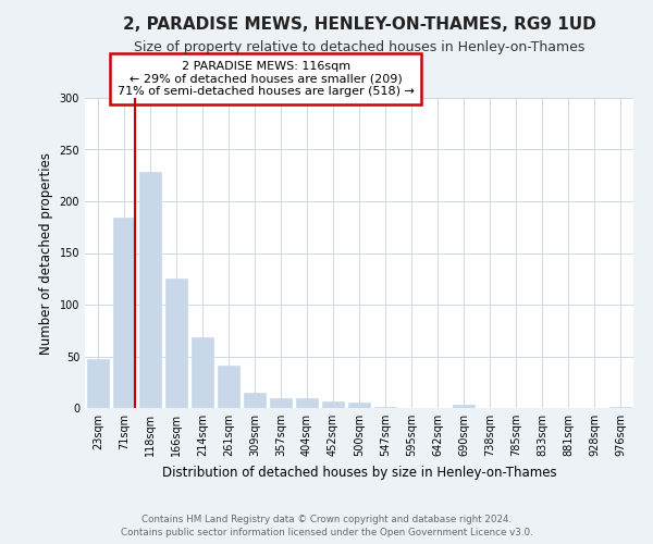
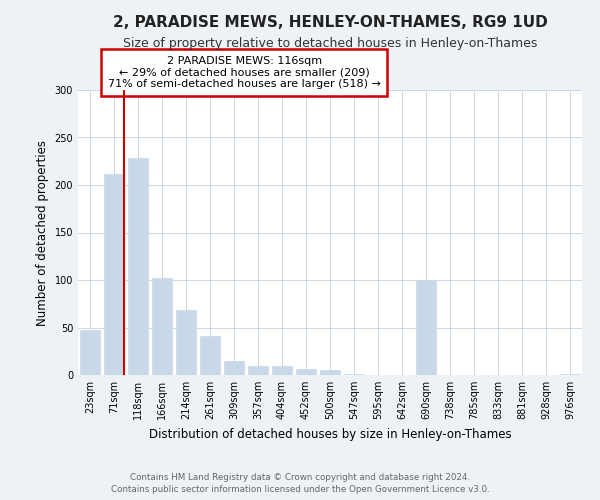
71sqm: 184 -> 212
166sqm: 125 -> 102
690sqm: 3 -> 100
